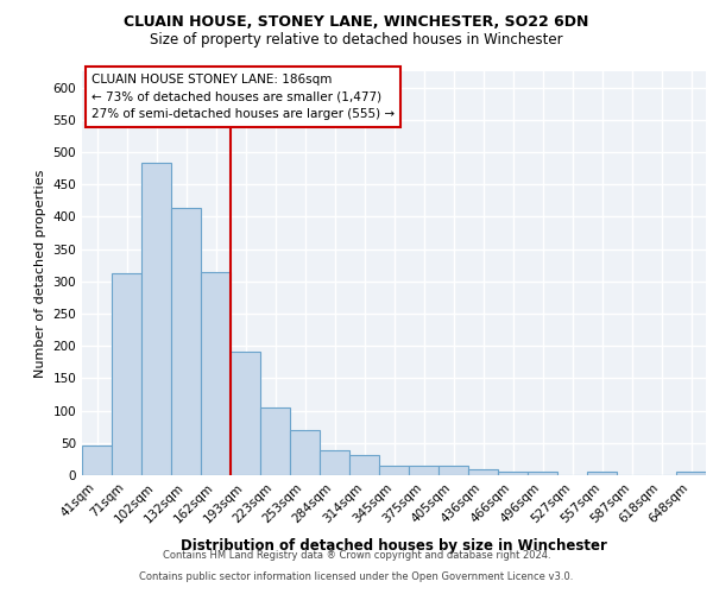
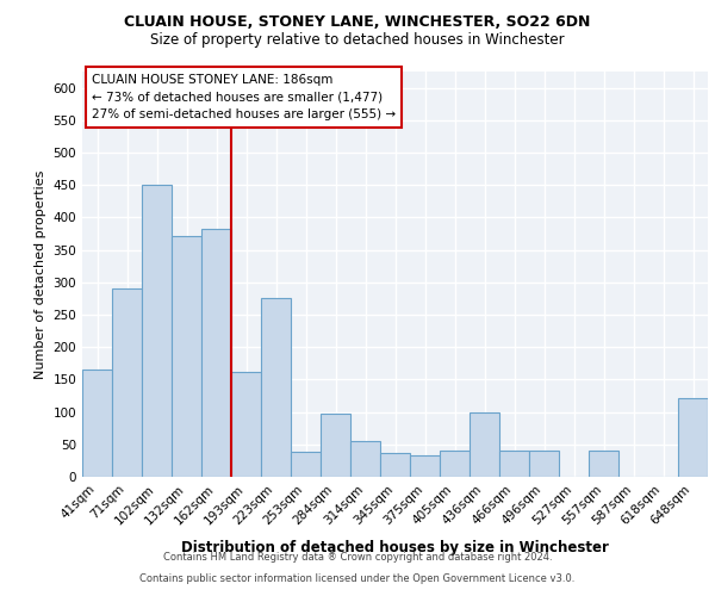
41sqm: 46 -> 166
71sqm: 312 -> 290
102sqm: 483 -> 450
132sqm: 414 -> 372
162sqm: 315 -> 382
193sqm: 192 -> 162
223sqm: 105 -> 276
253sqm: 69 -> 38
284sqm: 38 -> 98
314sqm: 31 -> 56
345sqm: 14 -> 36
375sqm: 14 -> 34
405sqm: 15 -> 40
436sqm: 9 -> 100
466sqm: 5 -> 40
496sqm: 5 -> 40
557sqm: 5 -> 40
648sqm: 5 -> 122
